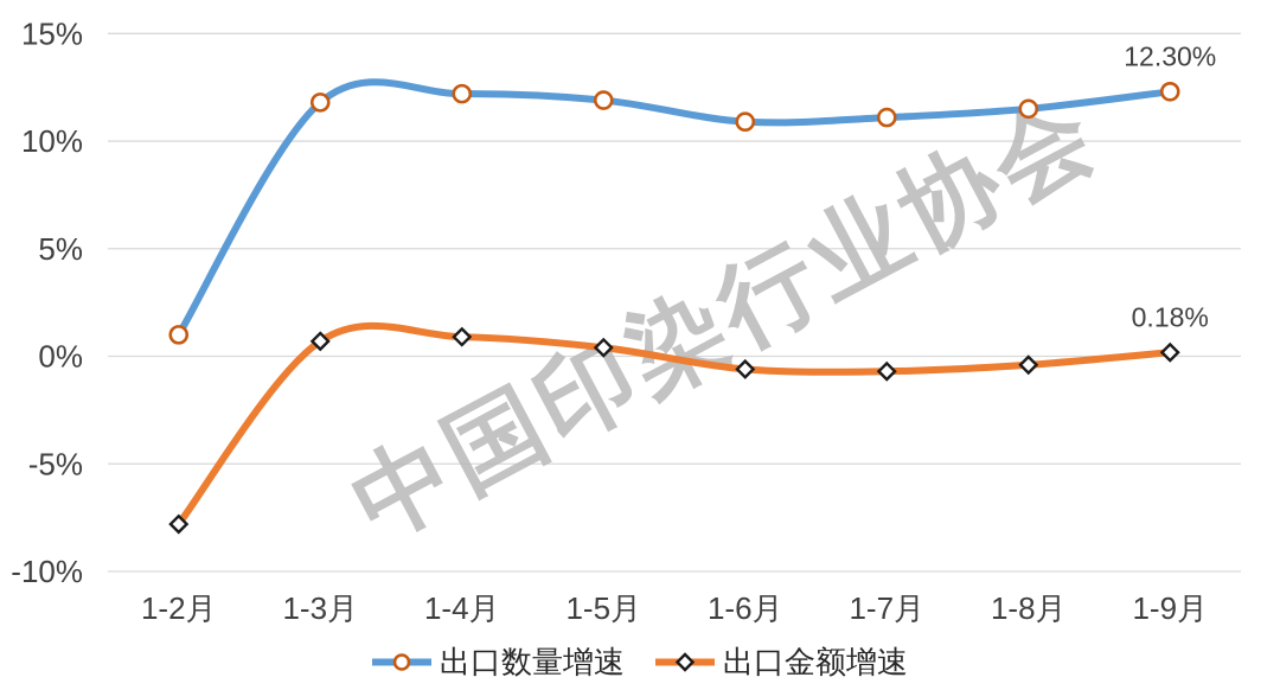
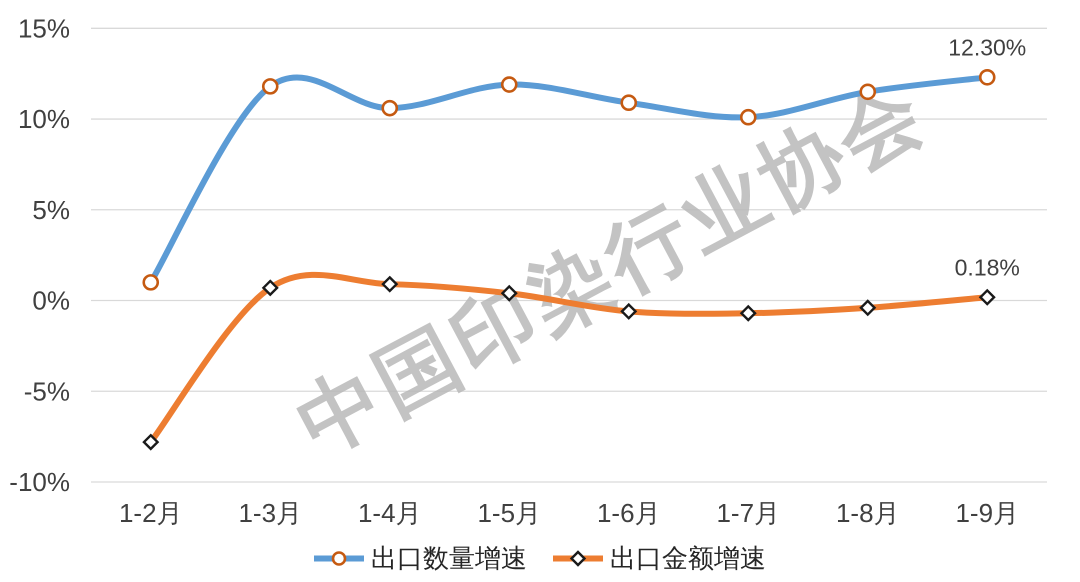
出口数量增速/1-4月: 12.2% -> 10.6%
出口数量增速/1-7月: 11.1% -> 10.1%
